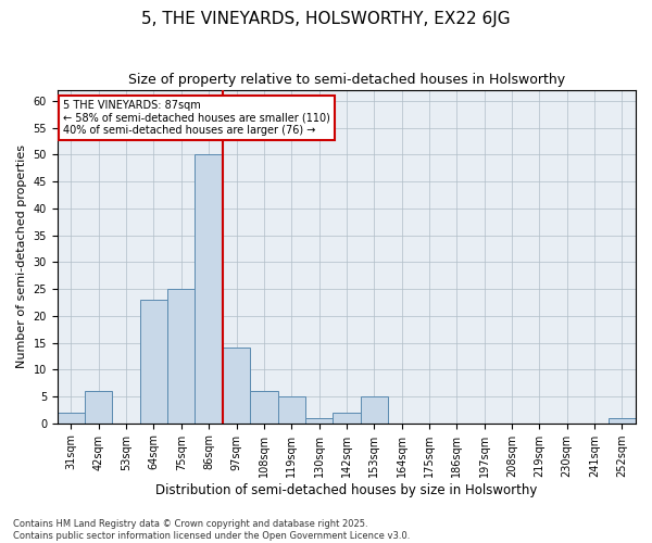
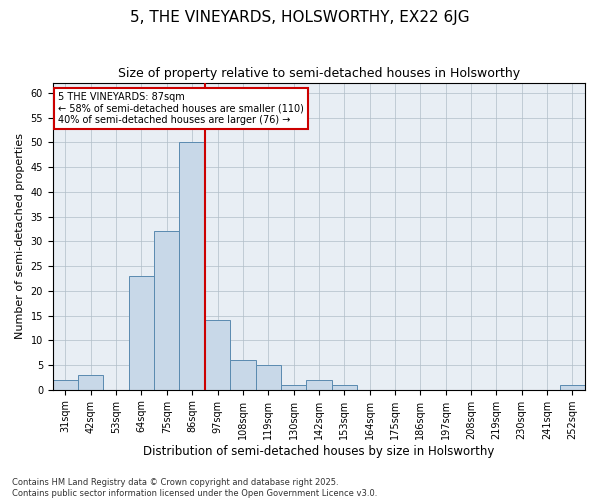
42sqm: 6 -> 3
75sqm: 25 -> 32
153sqm: 5 -> 1
